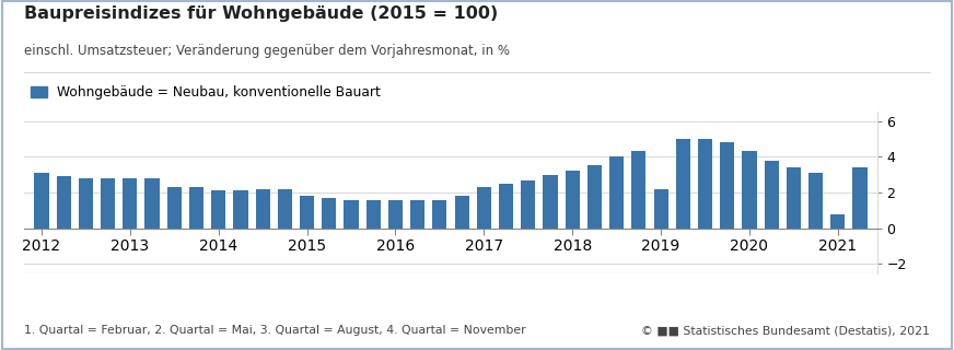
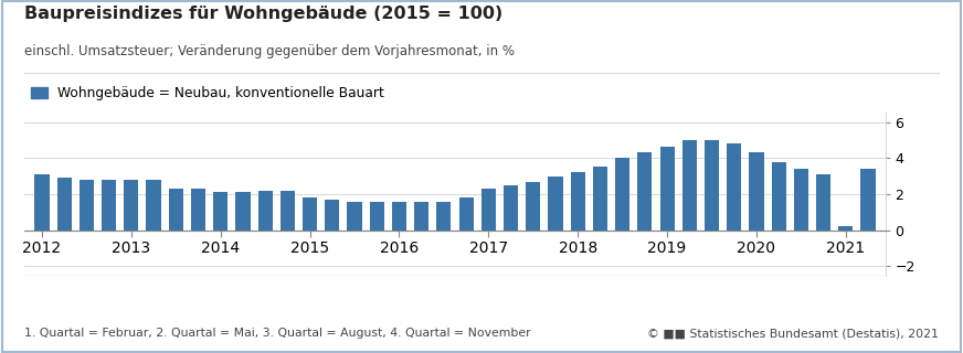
2019: 2.2 -> 4.6
2021: 0.8 -> 0.2
